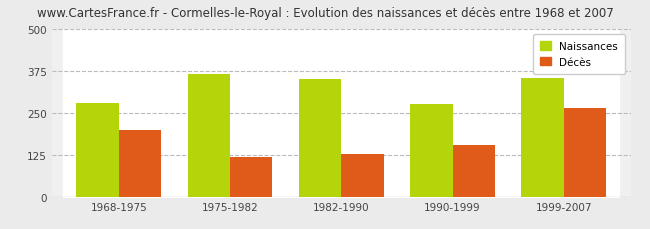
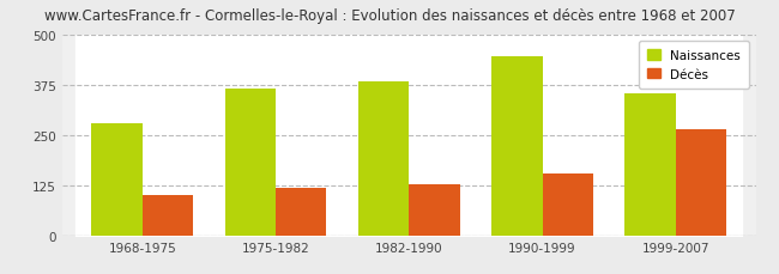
Décès/1968-1975: 200 -> 100
Naissances/1982-1990: 350 -> 383
Naissances/1990-1999: 275 -> 445
